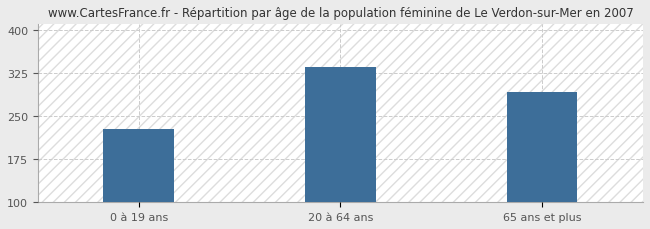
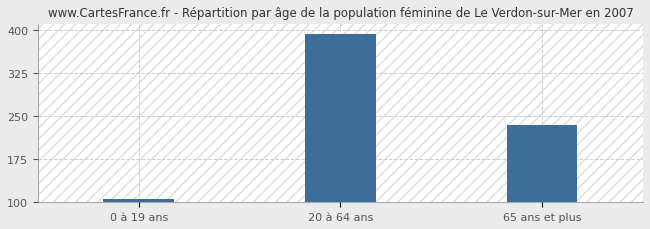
0 à 19 ans: 228 -> 105
20 à 64 ans: 336 -> 393
65 ans et plus: 292 -> 235
